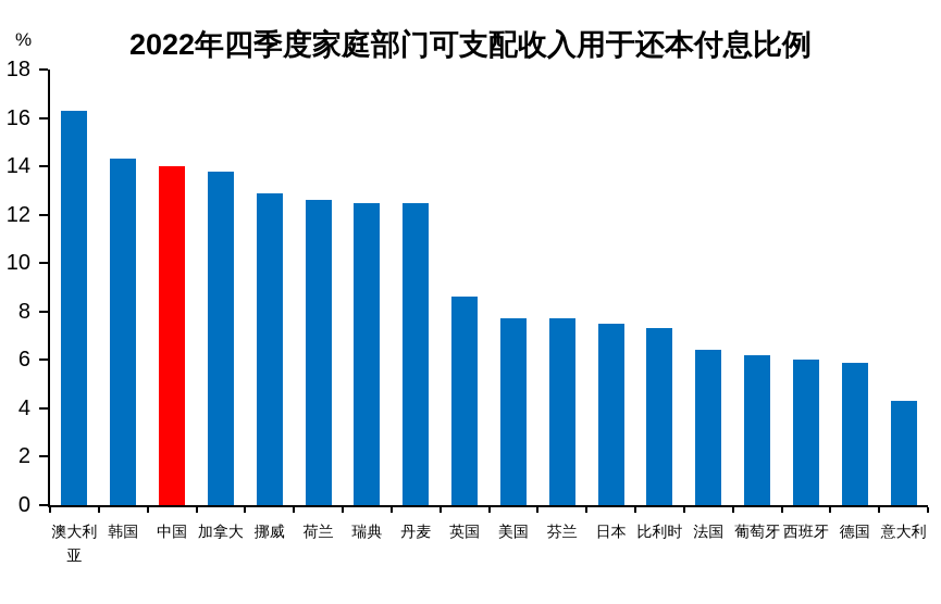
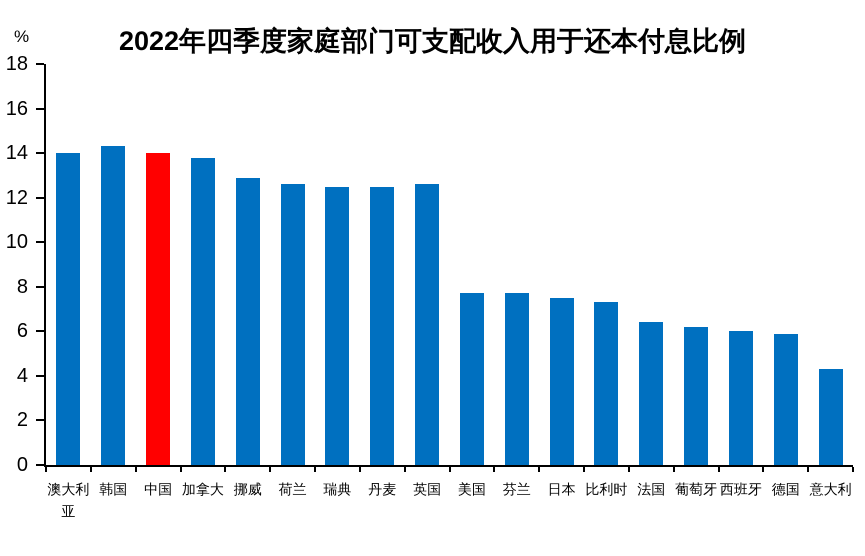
澳大利亚: 16.3 -> 14.0
英国: 8.6 -> 12.6
